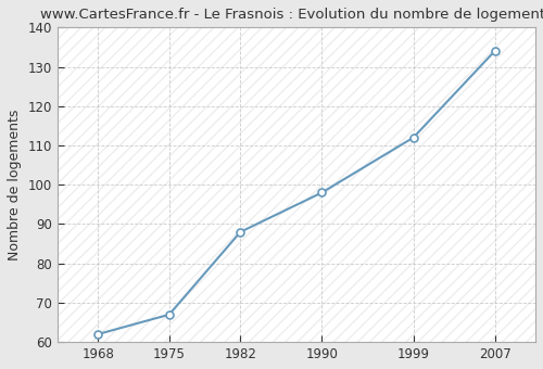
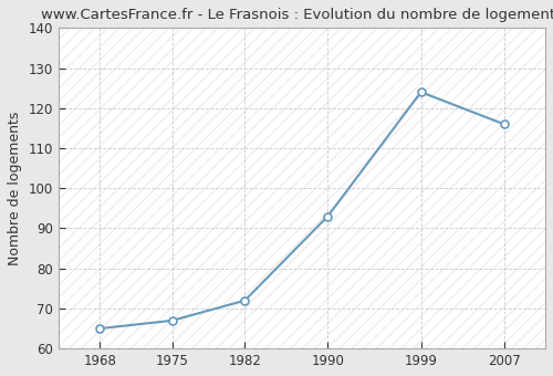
1968: 62 -> 65
1982: 88 -> 72
1990: 98 -> 93
1999: 112 -> 124
2007: 134 -> 116
